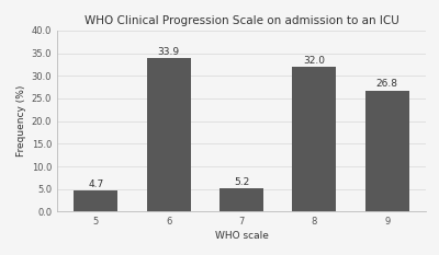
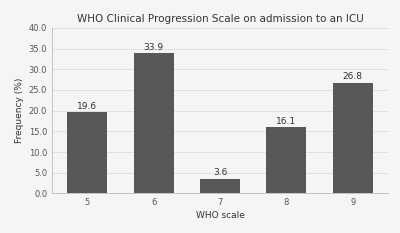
5: 4.7 -> 19.6
7: 5.2 -> 3.6
8: 32.0 -> 16.1
